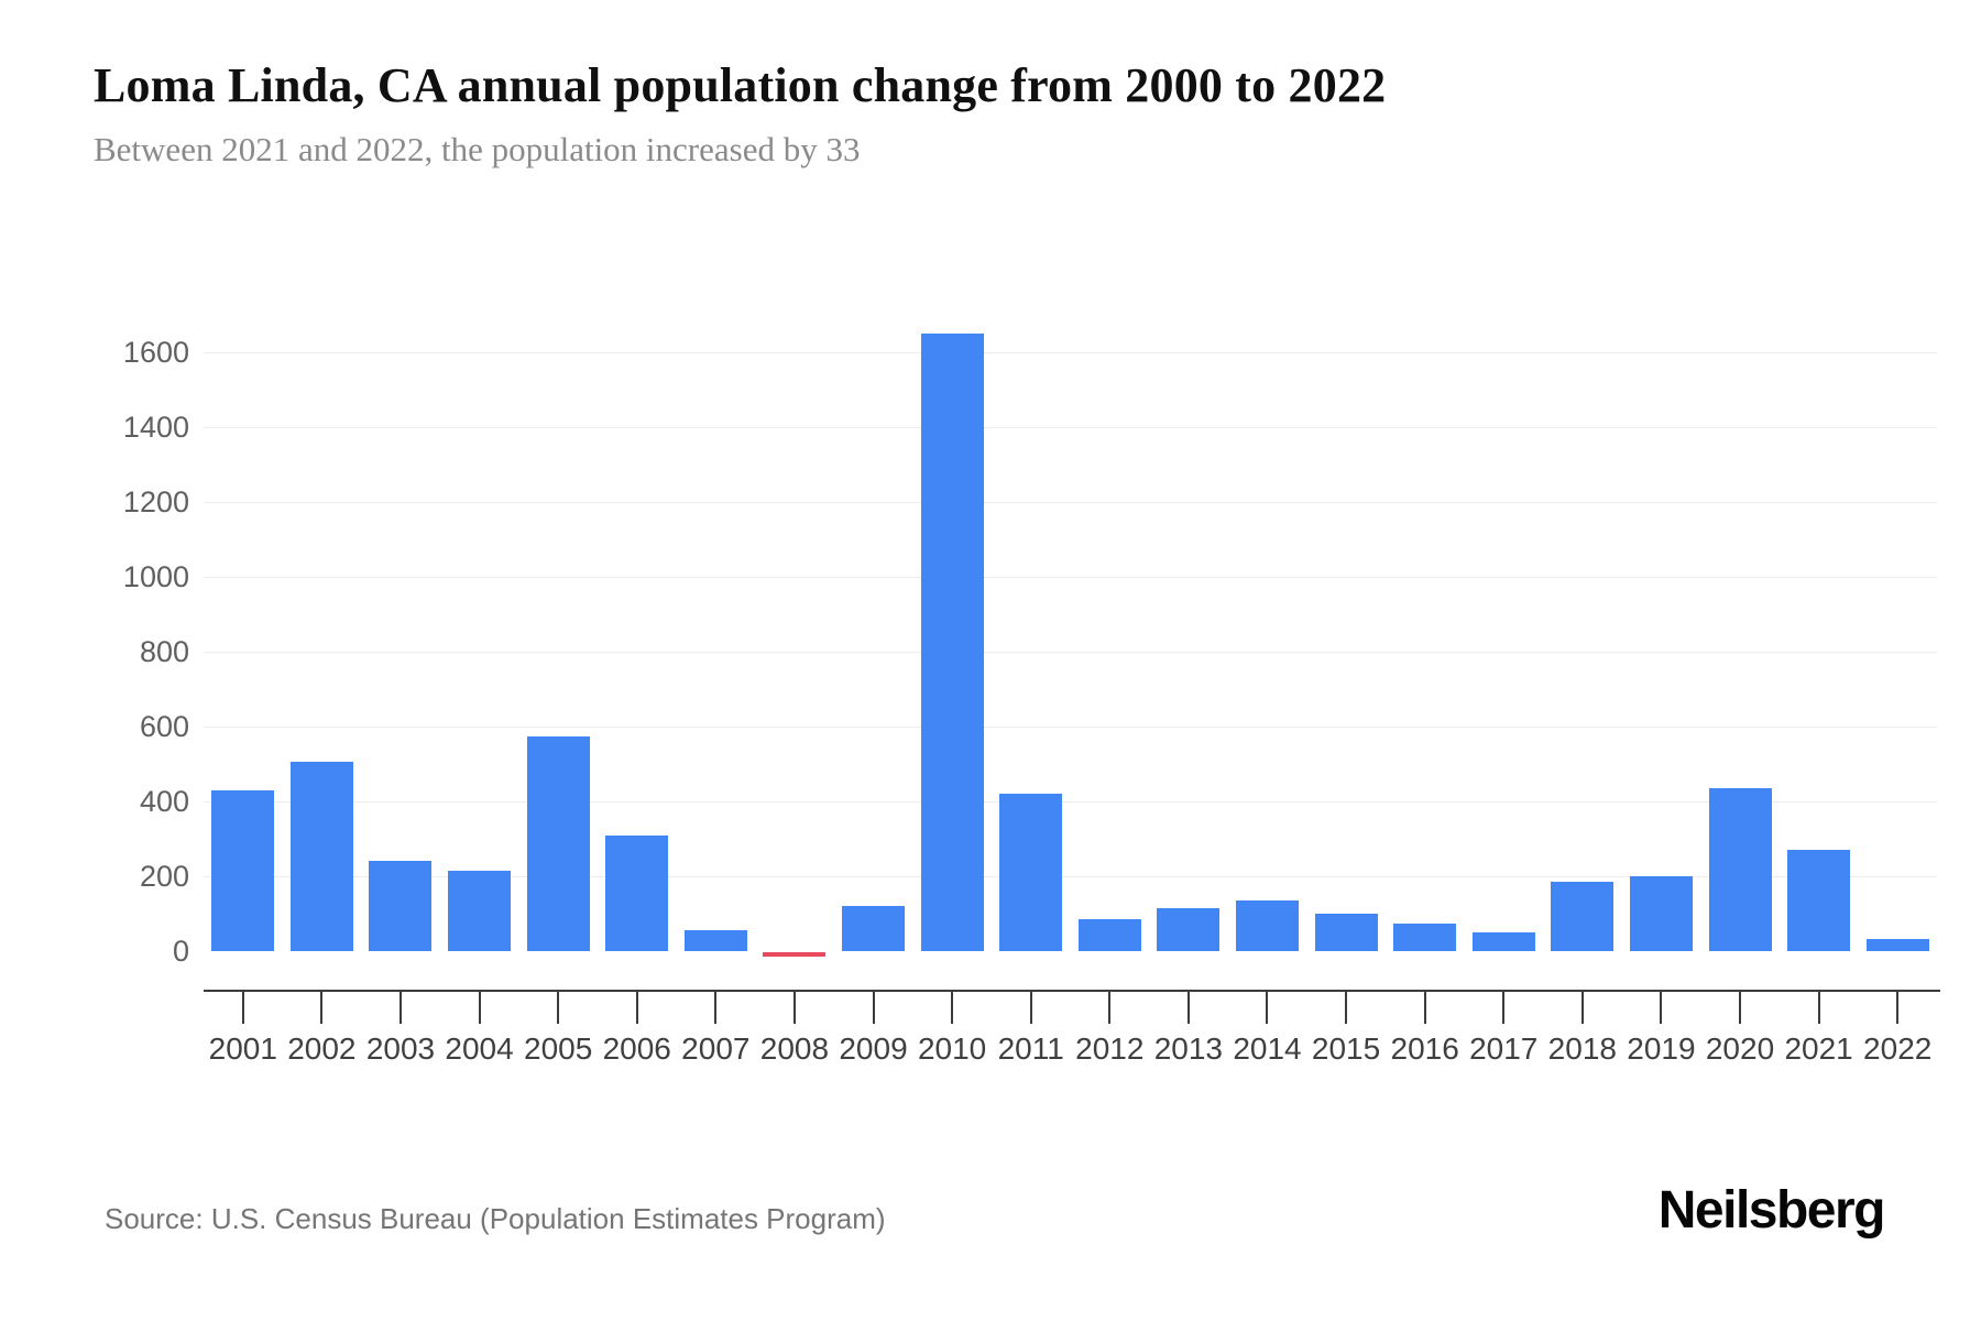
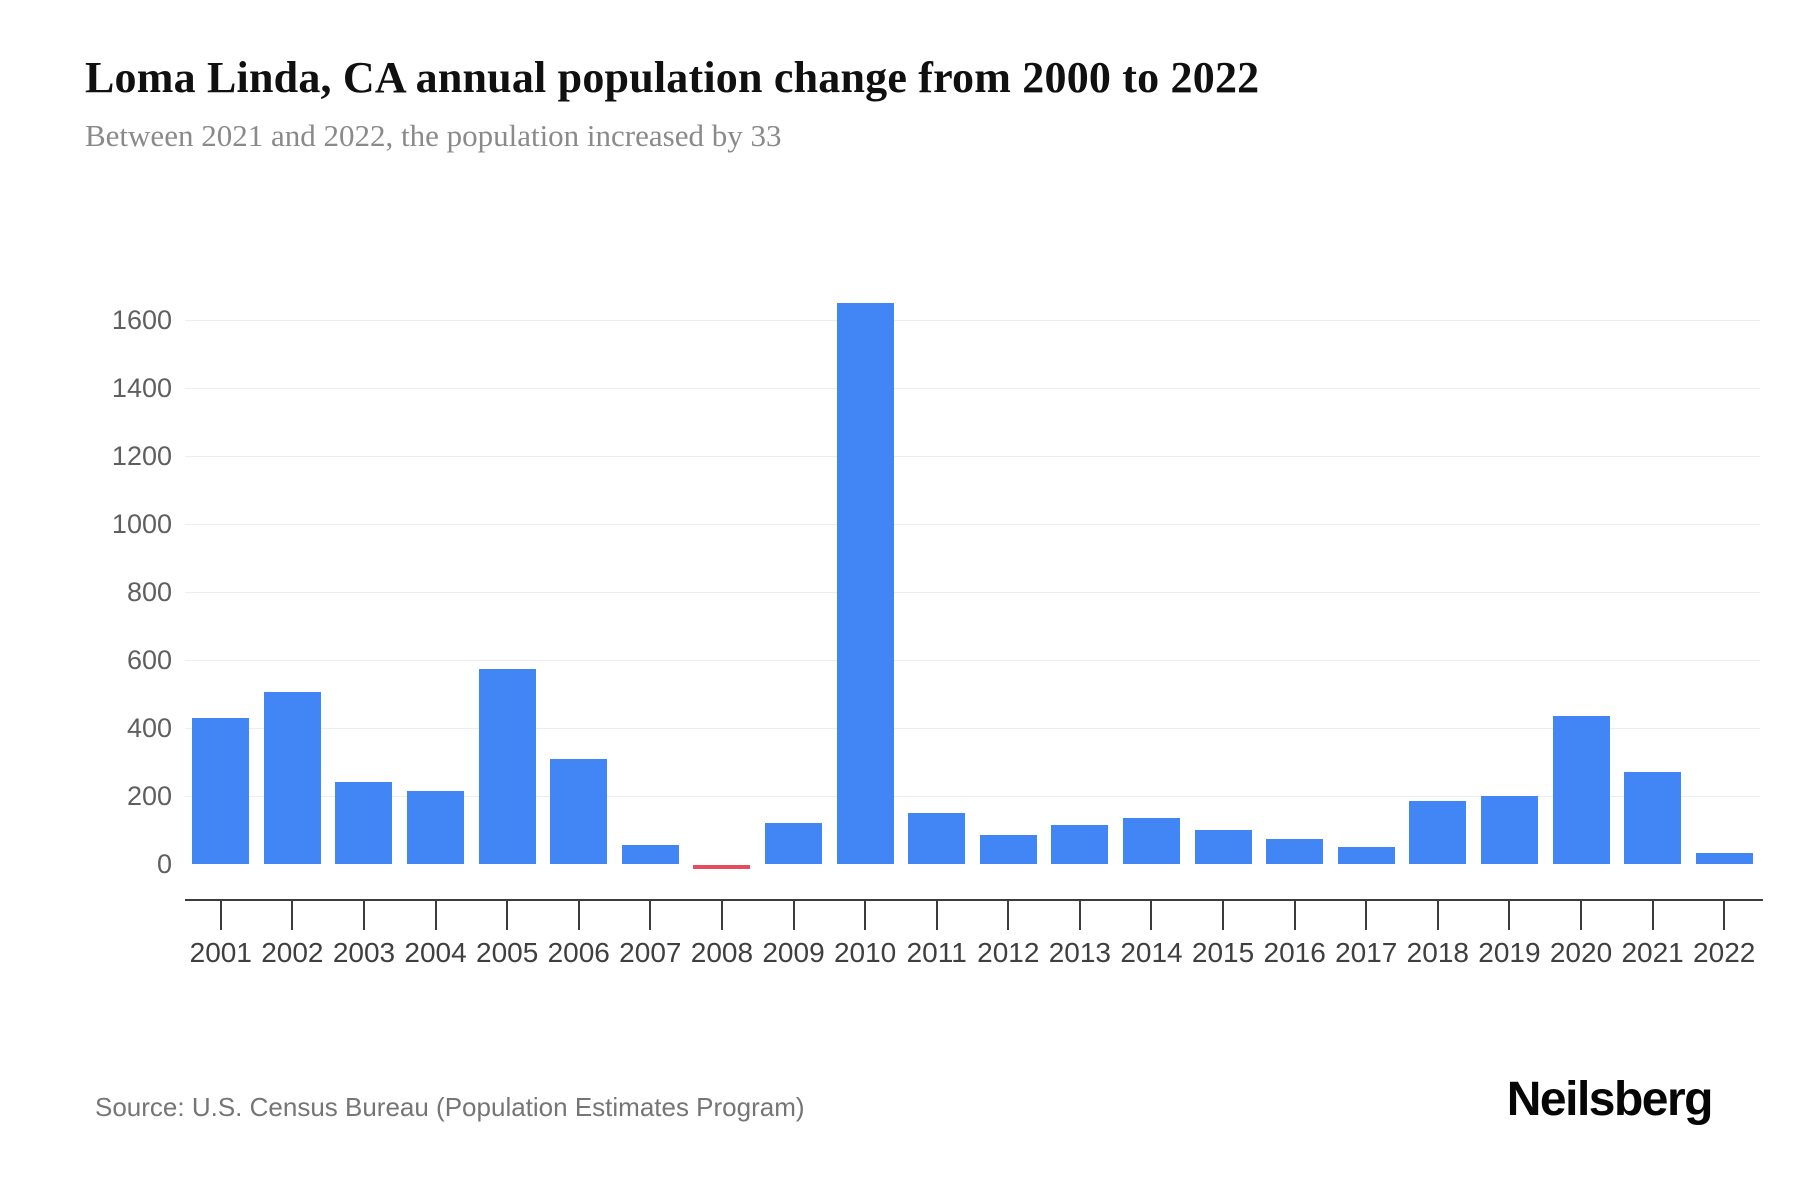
2011: 420 -> 150
